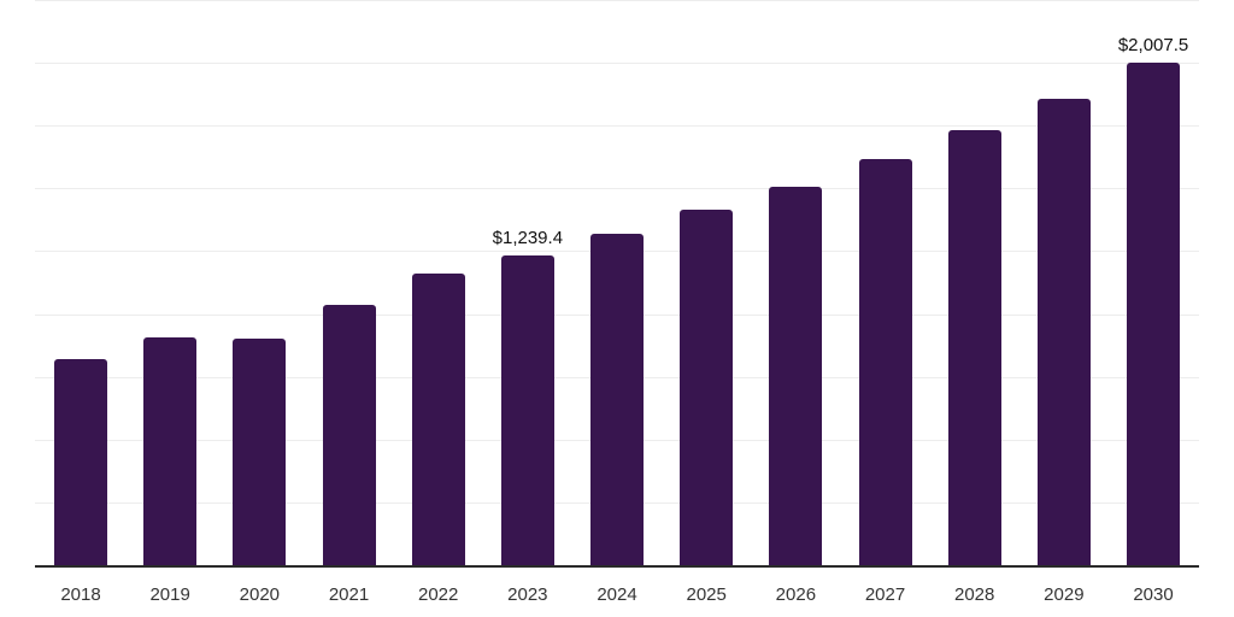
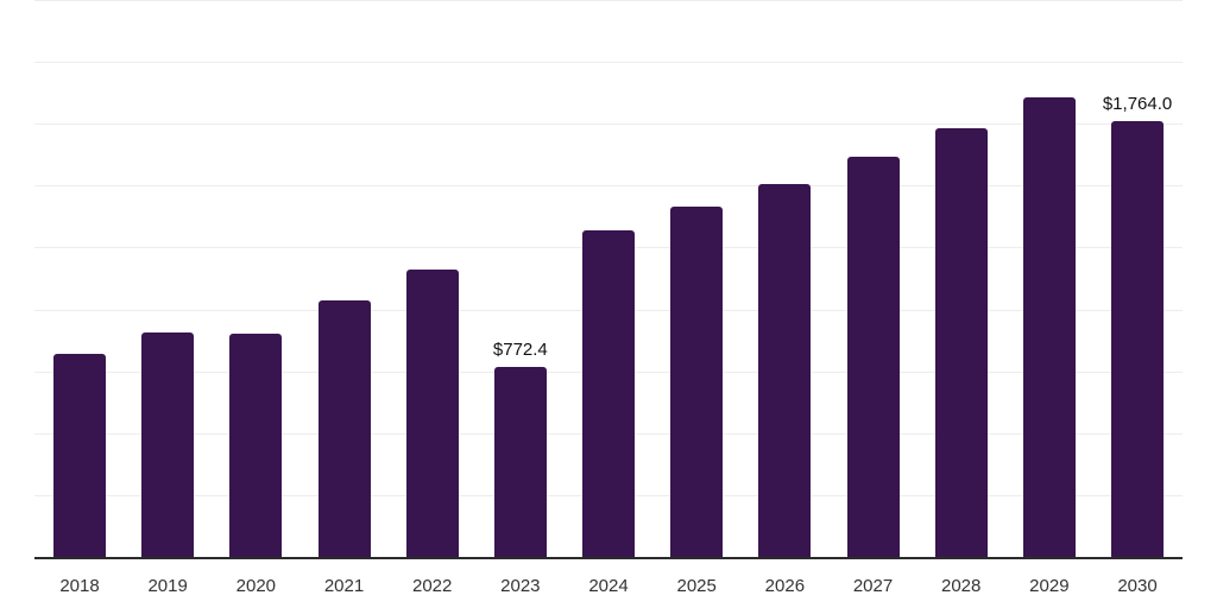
2023: $1,239.4 -> $772.4
2030: $2,007.5 -> $1,764.0
